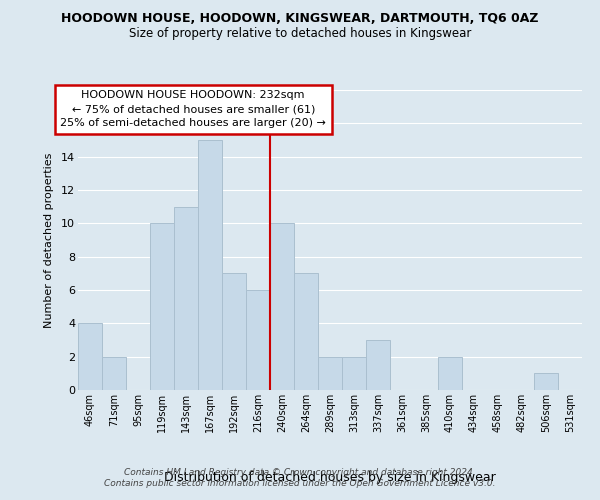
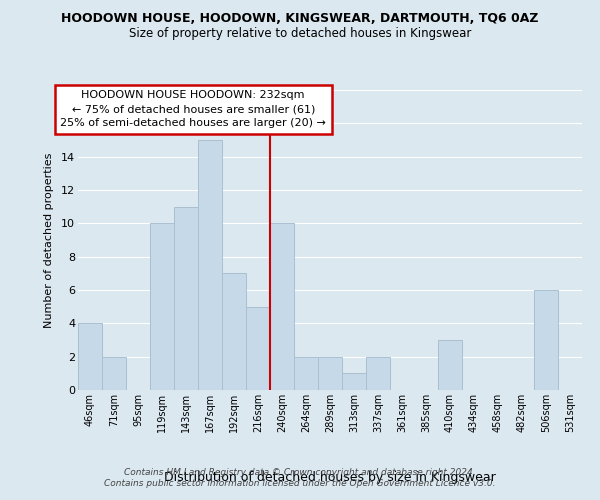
216sqm: 6 -> 5
264sqm: 7 -> 2
313sqm: 2 -> 1
337sqm: 3 -> 2
410sqm: 2 -> 3
506sqm: 1 -> 6
